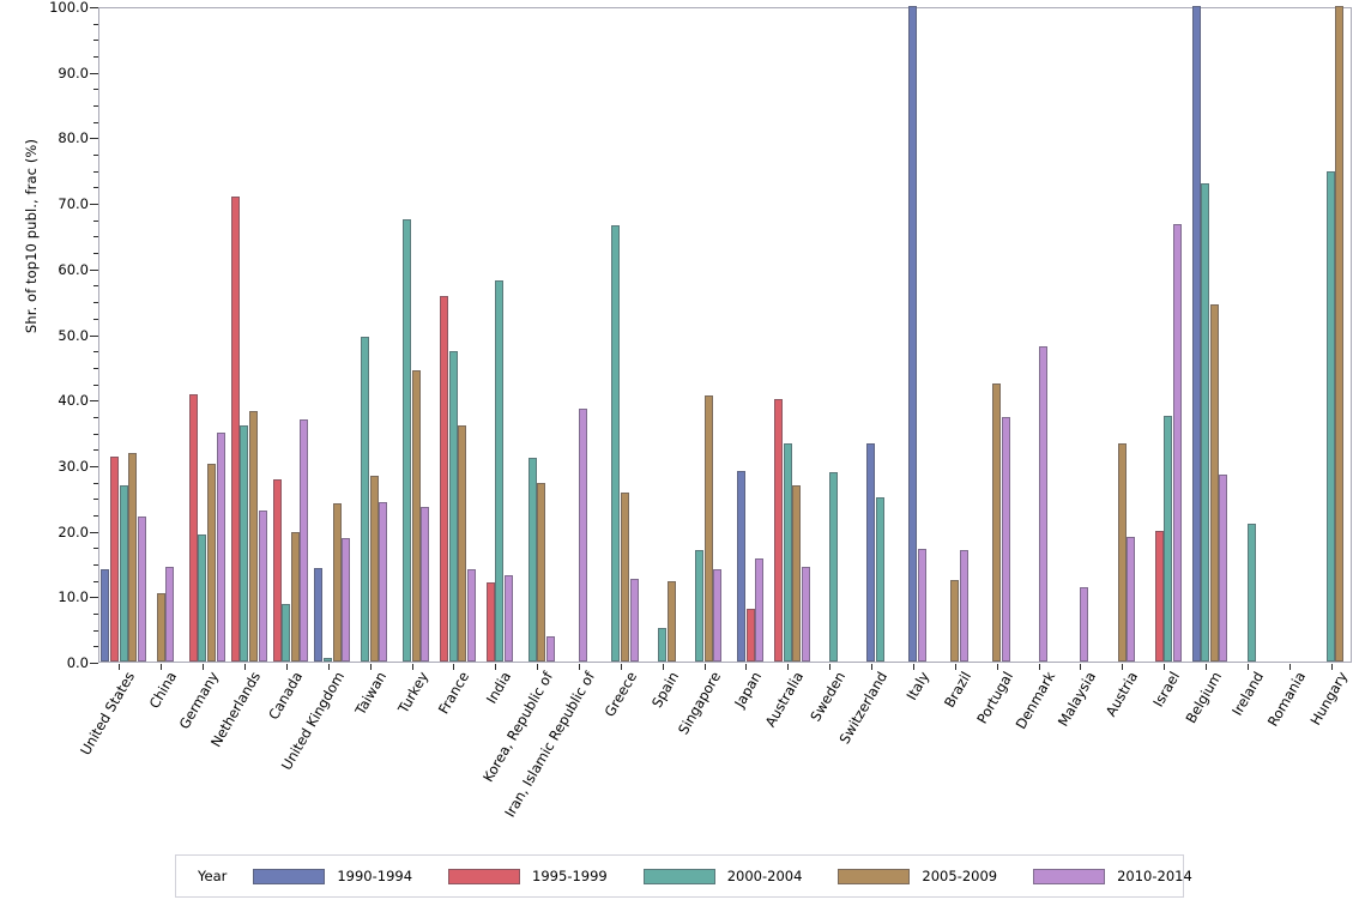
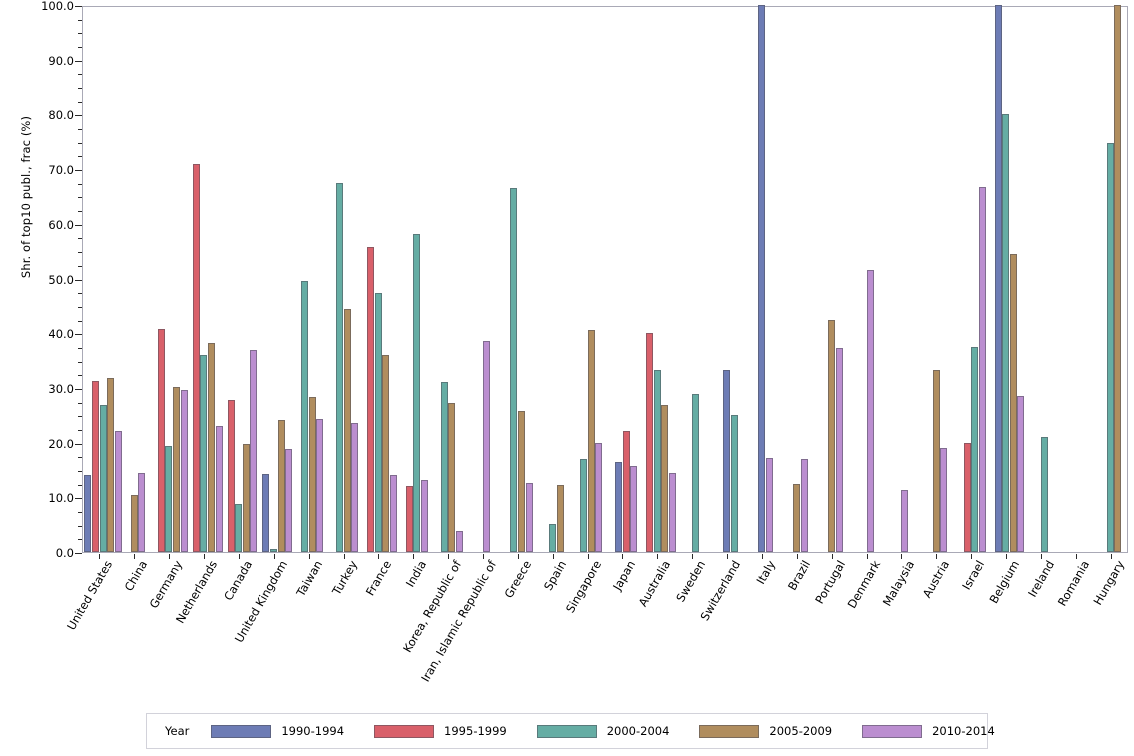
2010-2014/Germany: 35 -> 30
2010-2014/Singapore: 14 -> 20
1990-1994/Japan: 29 -> 16
1995-1999/Japan: 8 -> 22
2010-2014/Denmark: 48 -> 52
2000-2004/Belgium: 73 -> 80
